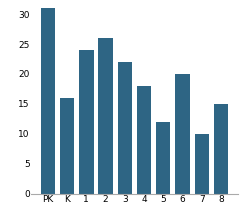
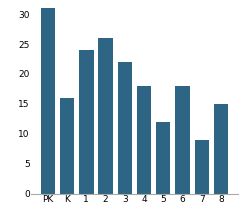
6: 20 -> 18
7: 10 -> 9
